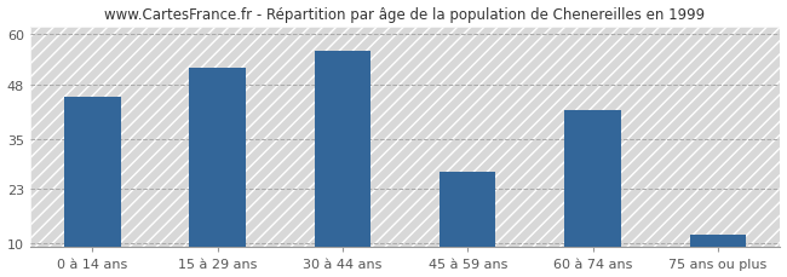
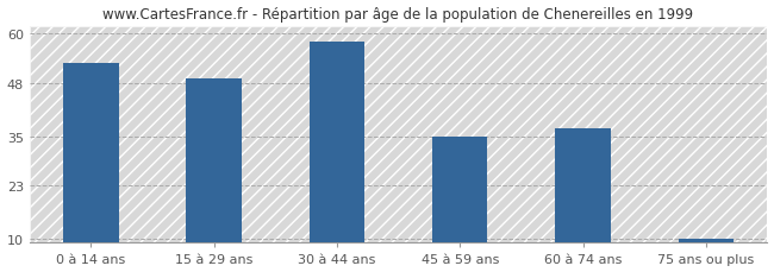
0 à 14 ans: 45 -> 53
15 à 29 ans: 52 -> 49
30 à 44 ans: 56 -> 58
45 à 59 ans: 27 -> 35
60 à 74 ans: 42 -> 37
75 ans ou plus: 12 -> 10
